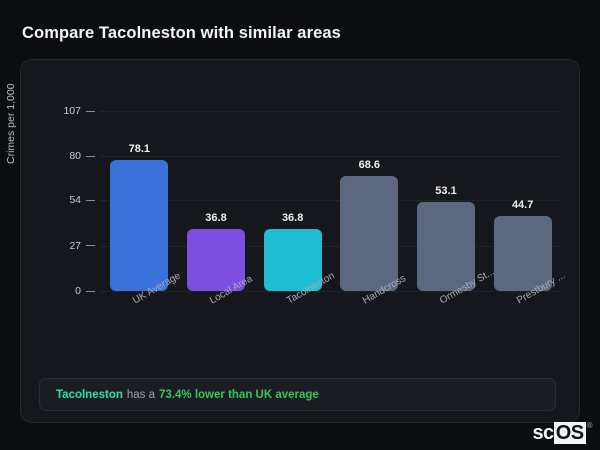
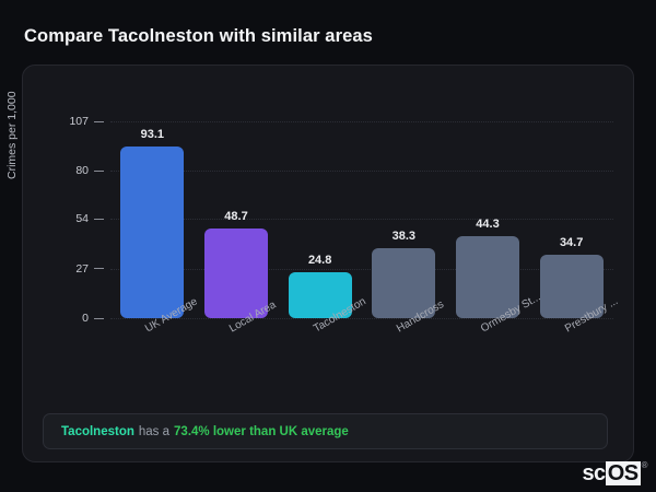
UK Average: 78.1 -> 93.1
Local Area: 36.8 -> 48.7
Tacolneston: 36.8 -> 24.8
Handcross: 68.6 -> 38.3
Ormesby St...: 53.1 -> 44.3
Prestbury ...: 44.7 -> 34.7
